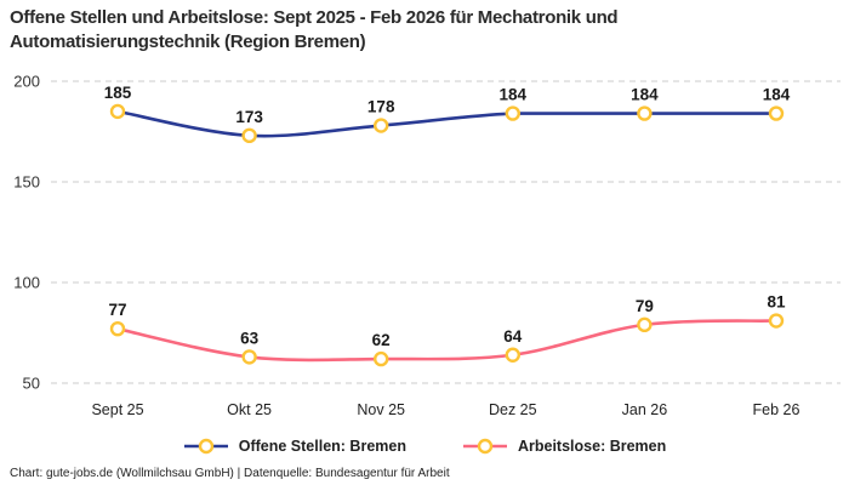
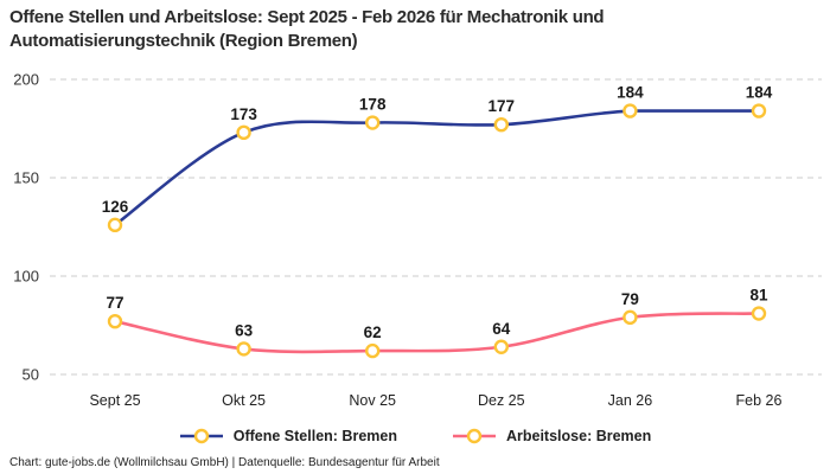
Offene Stellen: Bremen/Sept 25: 185 -> 126
Offene Stellen: Bremen/Dez 25: 184 -> 177
